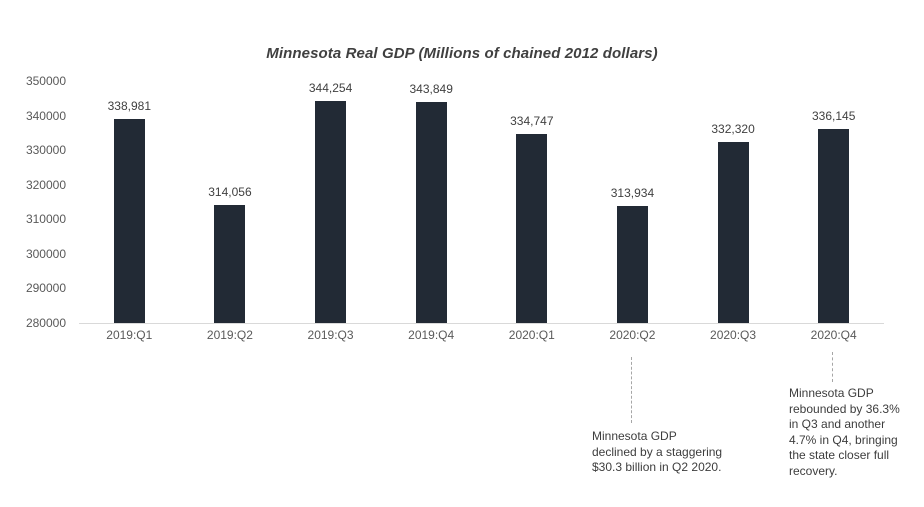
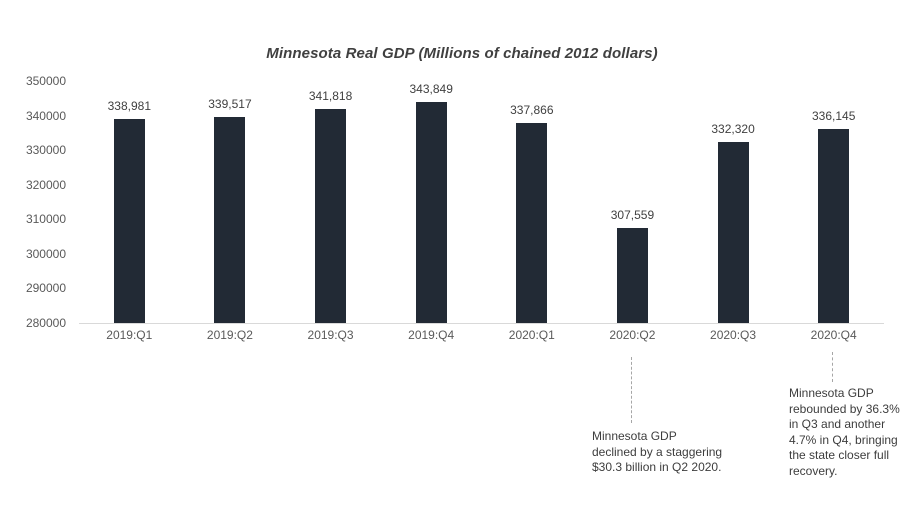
2019:Q2: 314,056 -> 339,517
2019:Q3: 344,254 -> 341,818
2020:Q1: 334,747 -> 337,866
2020:Q2: 313,934 -> 307,559
